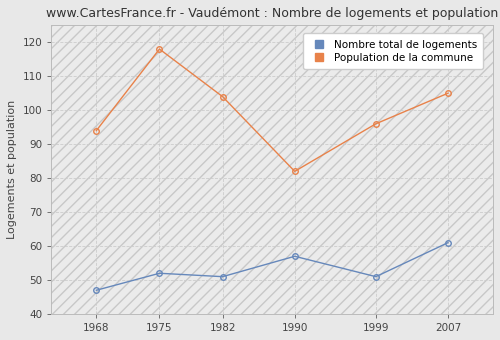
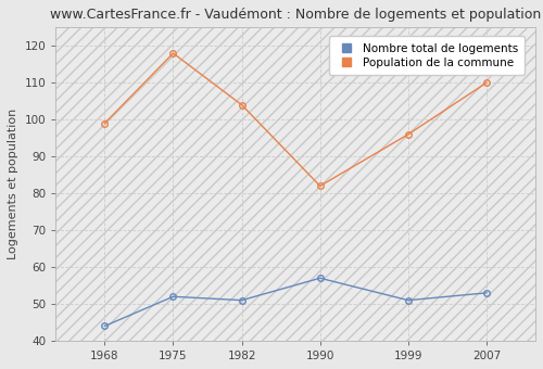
Nombre total de logements/1968: 47 -> 44
Population de la commune/1968: 94 -> 99
Nombre total de logements/2007: 61 -> 53
Population de la commune/2007: 105 -> 110
